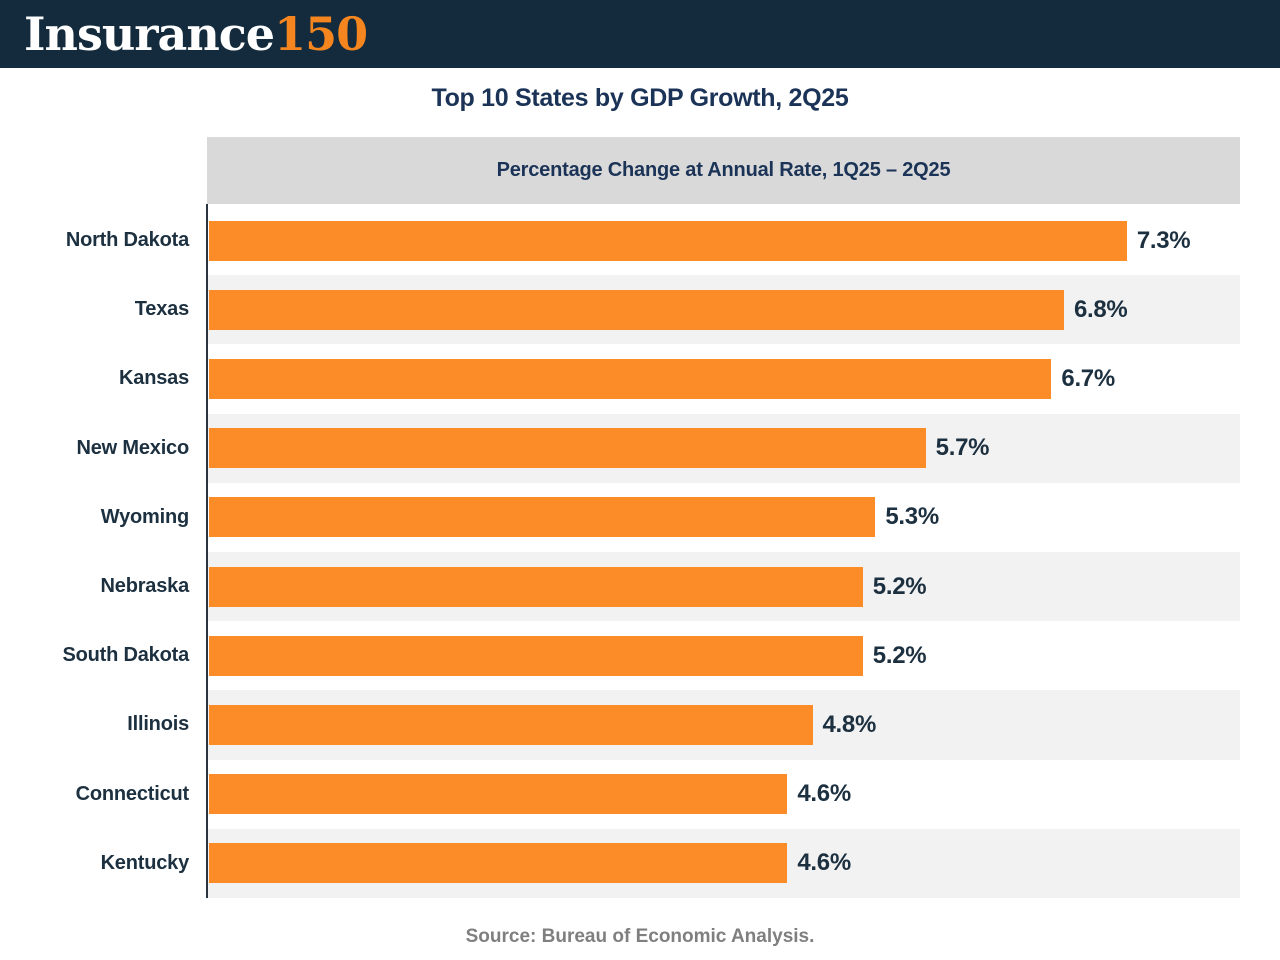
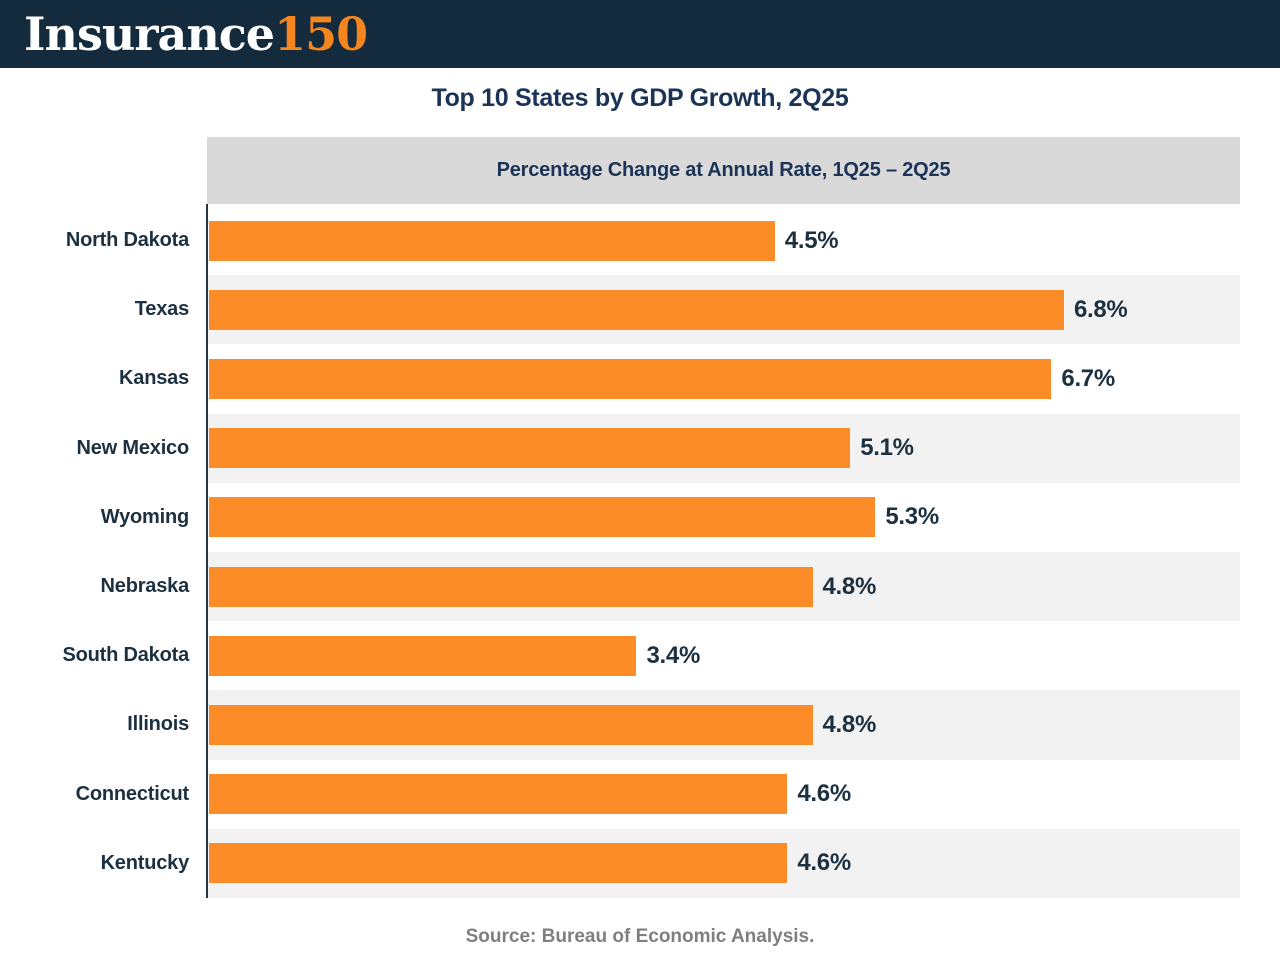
North Dakota: 7.3% -> 4.5%
New Mexico: 5.7% -> 5.1%
Nebraska: 5.2% -> 4.8%
South Dakota: 5.2% -> 3.4%
